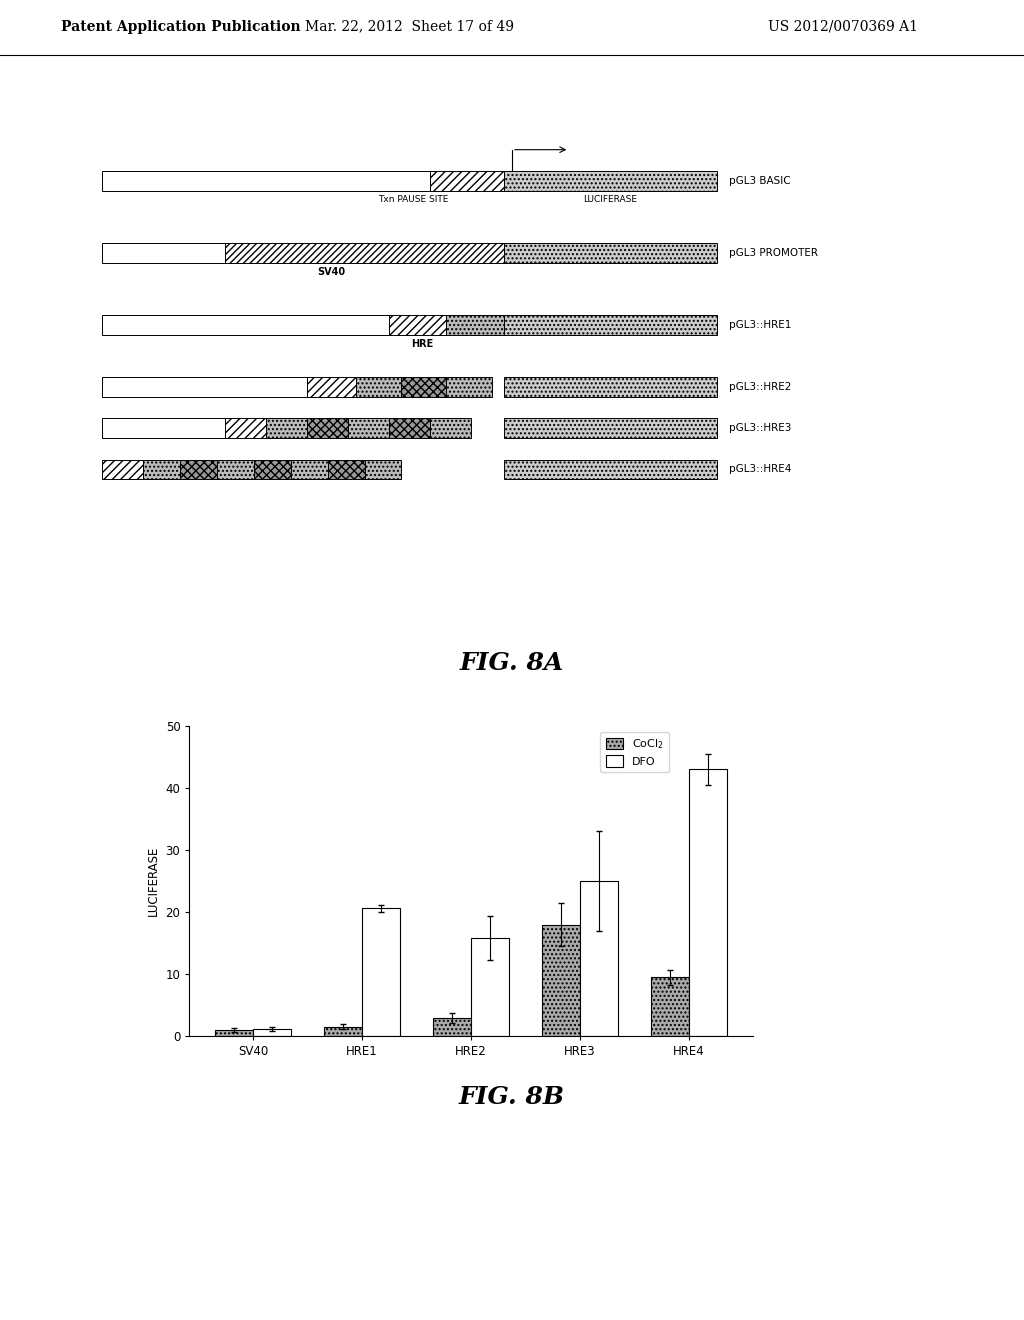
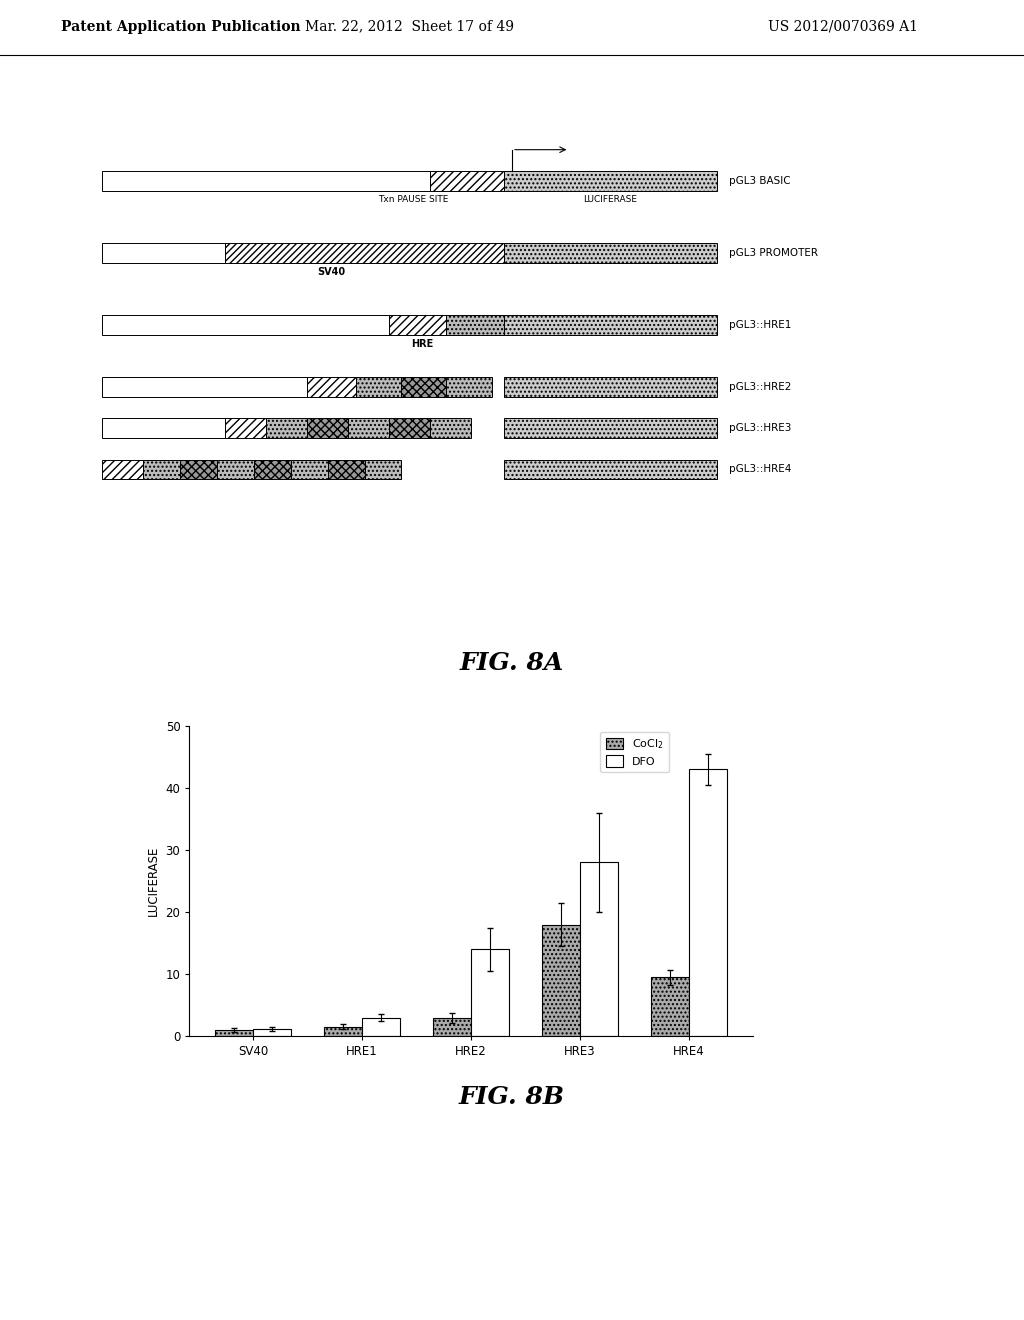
DFO/HRE1: 20.6 -> 3.0
DFO/HRE2: 15.8 -> 14.0
DFO/HRE3: 25.0 -> 28.0
